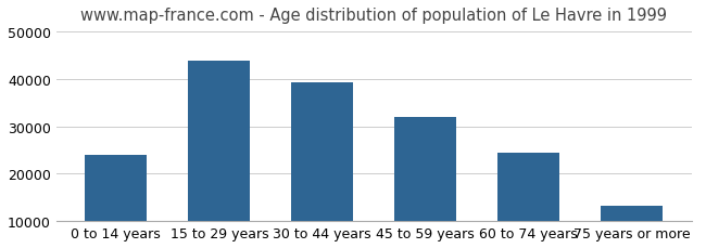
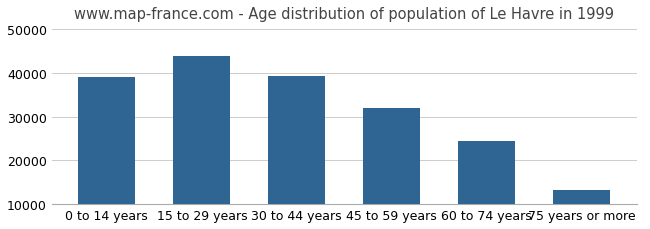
0 to 14 years: 24000 -> 39000
